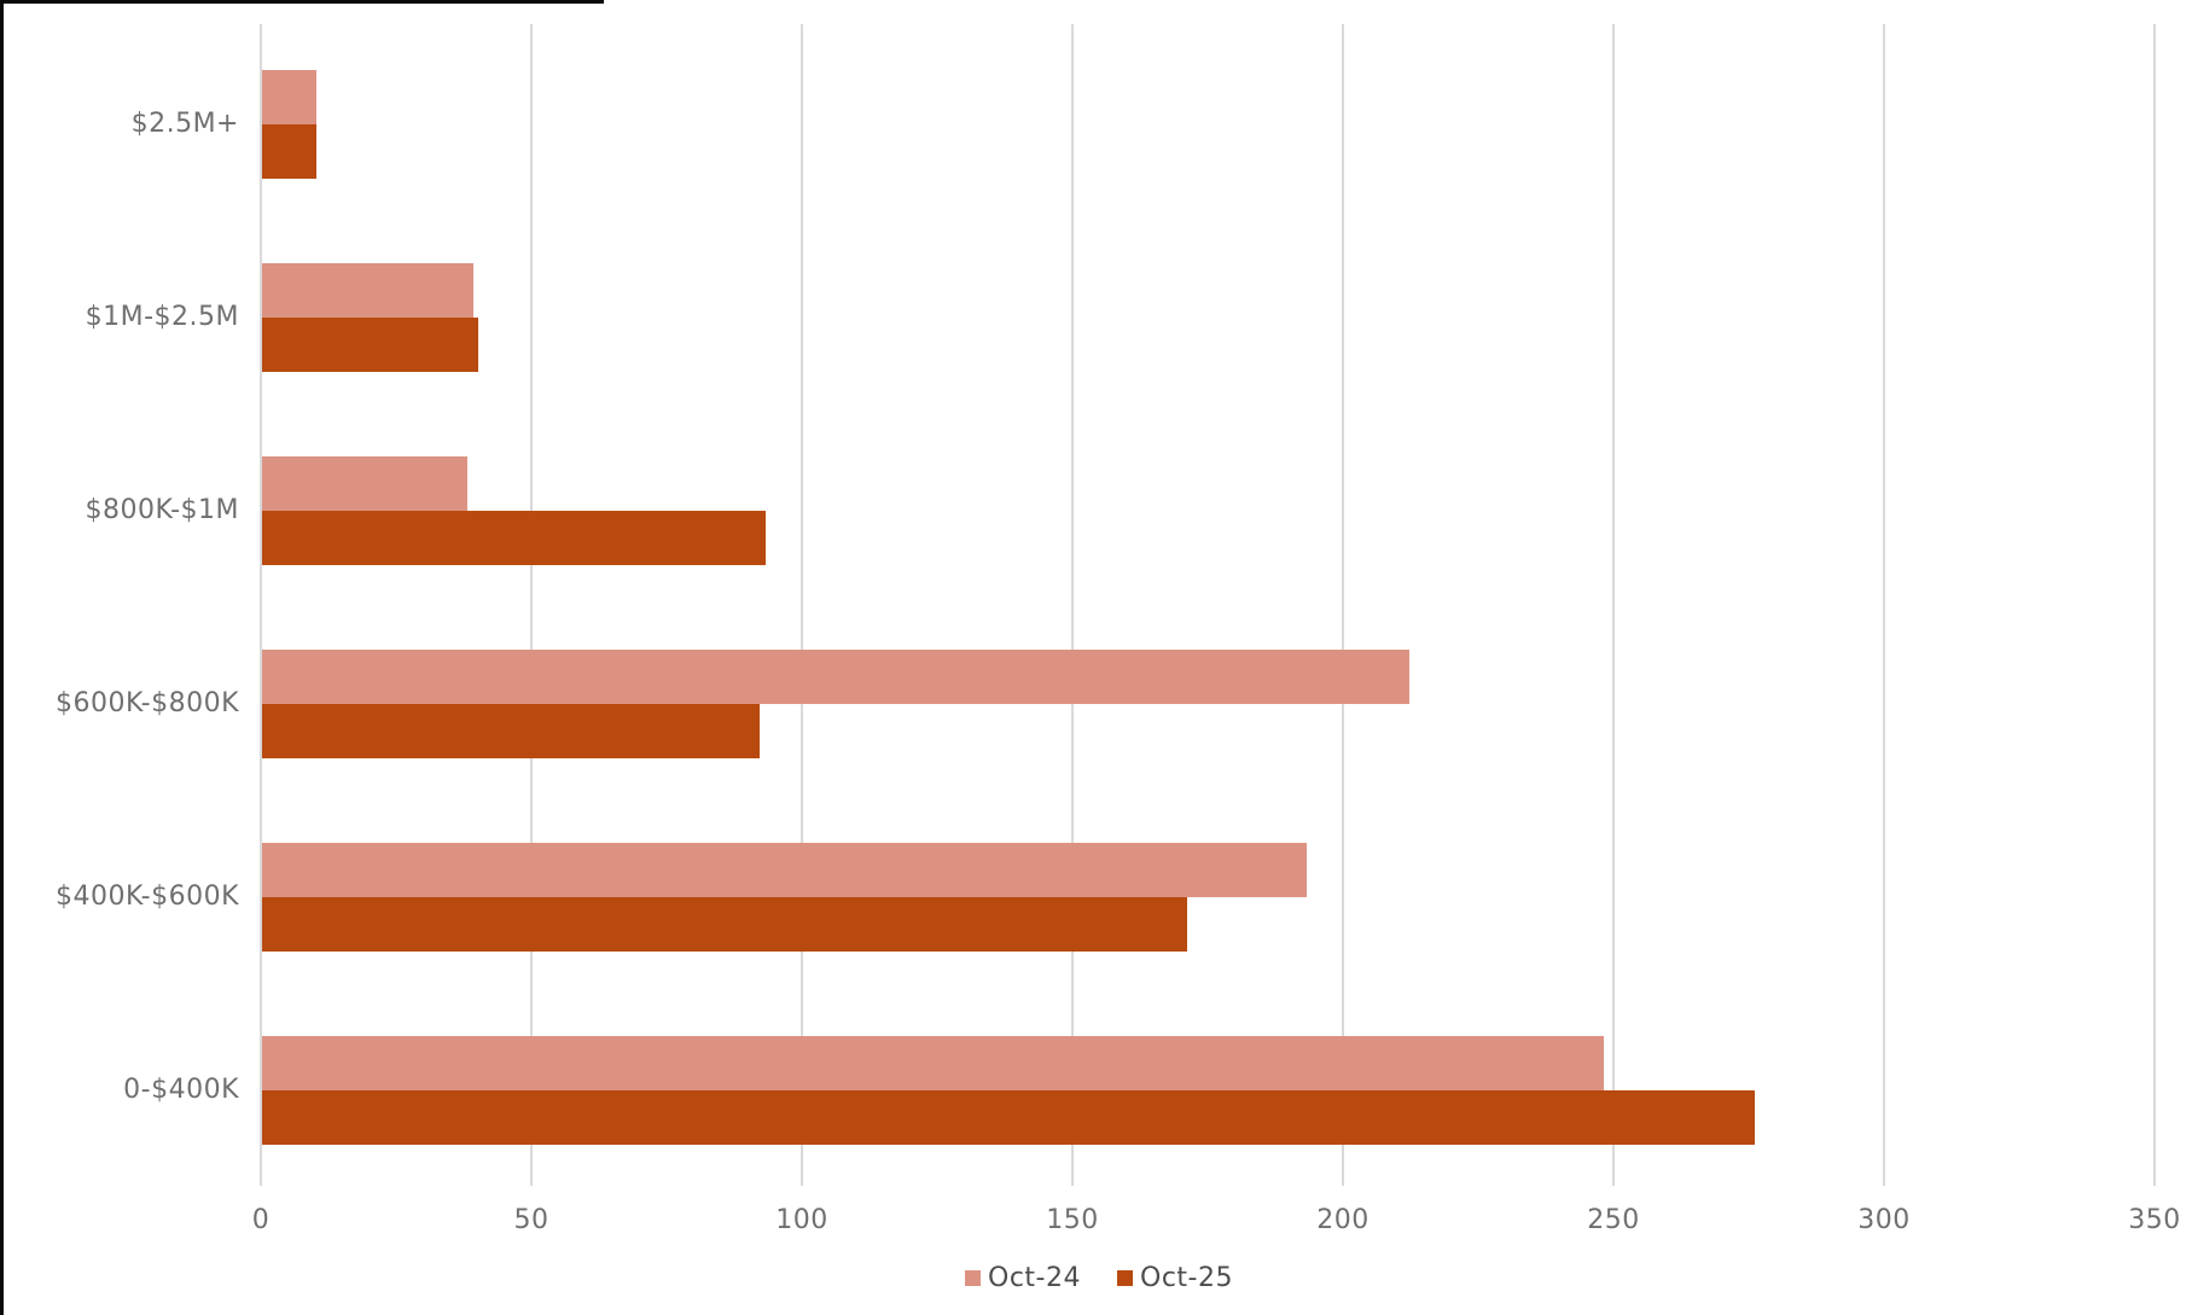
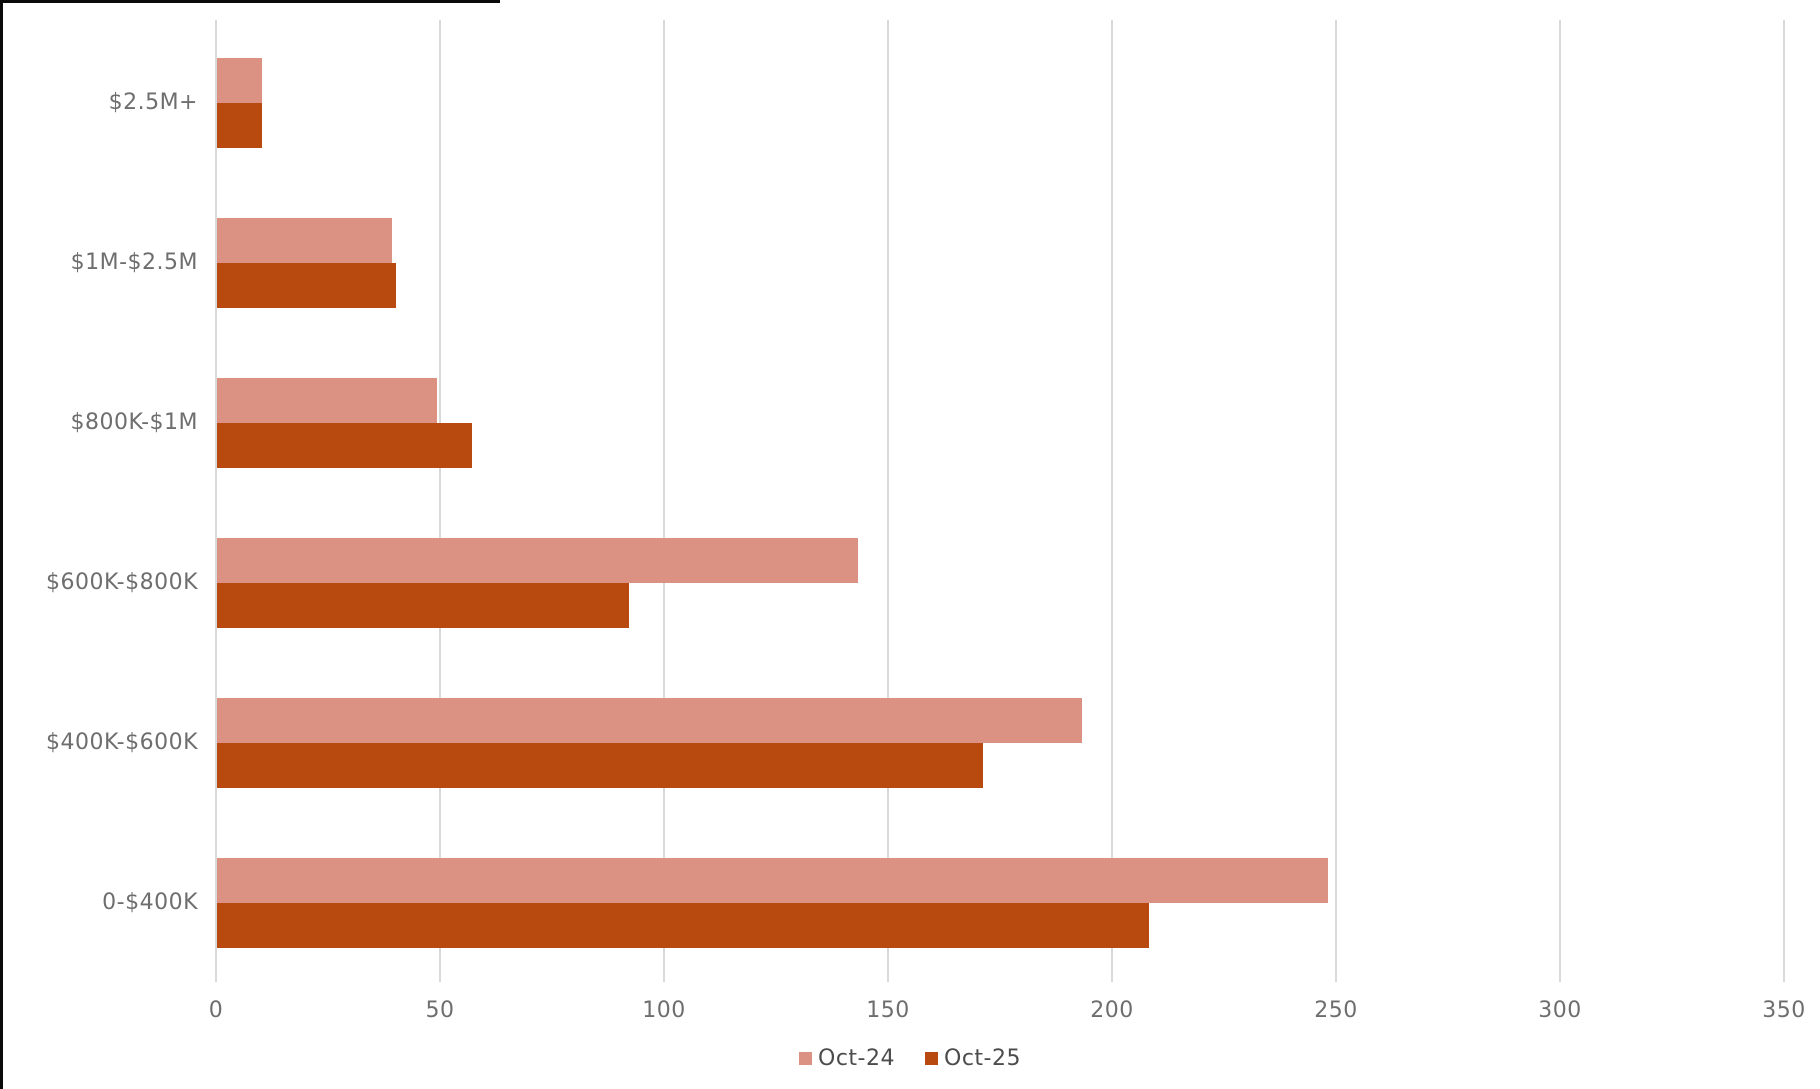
Oct-24/$800K-$1M: 38 -> 49
Oct-25/$800K-$1M: 93 -> 57
Oct-24/$600K-$800K: 212 -> 143
Oct-25/0-$400K: 276 -> 208
